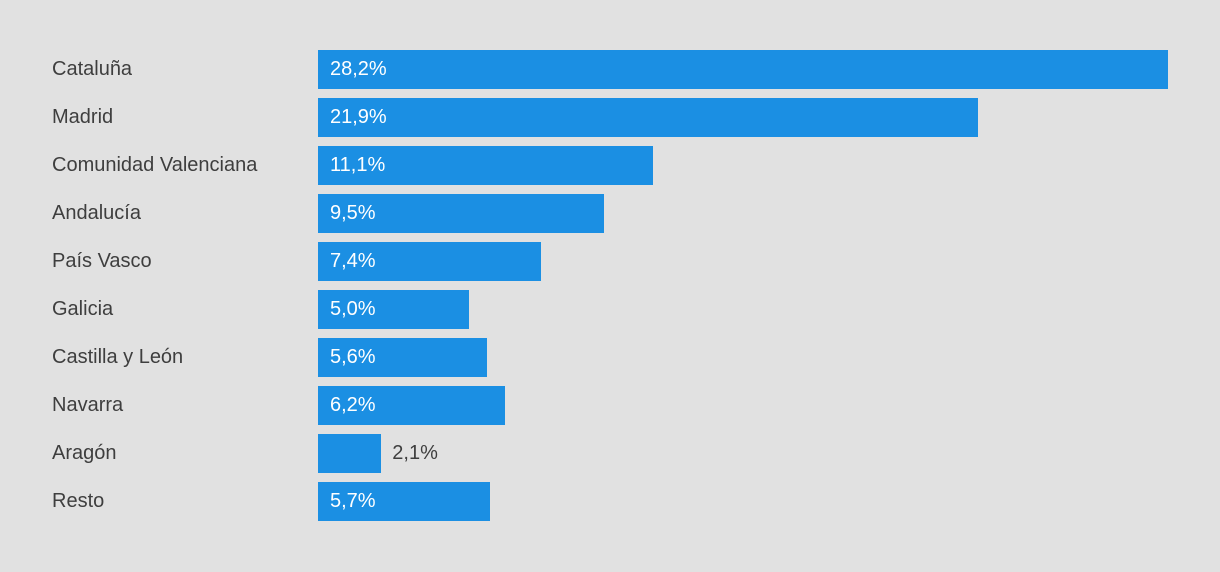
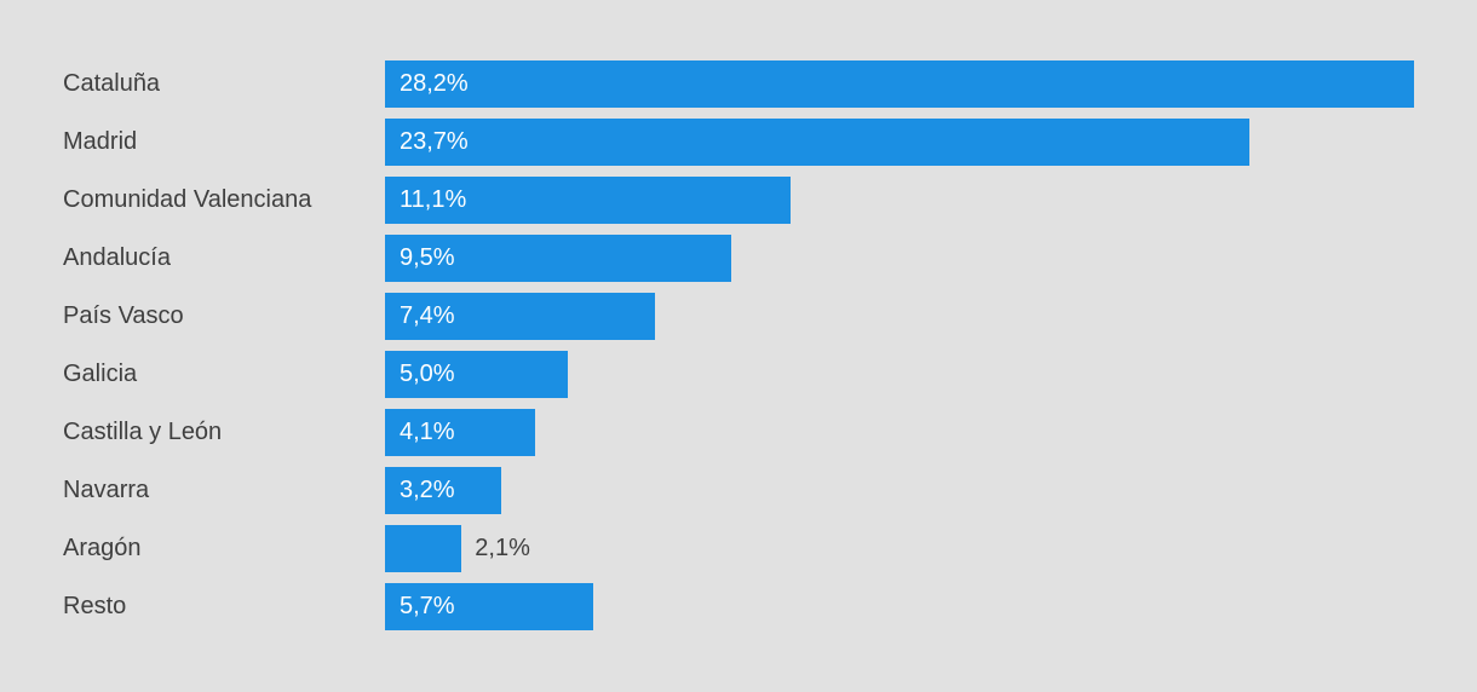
Madrid: 21,9% -> 23,7%
Castilla y León: 5,6% -> 4,1%
Navarra: 6,2% -> 3,2%
